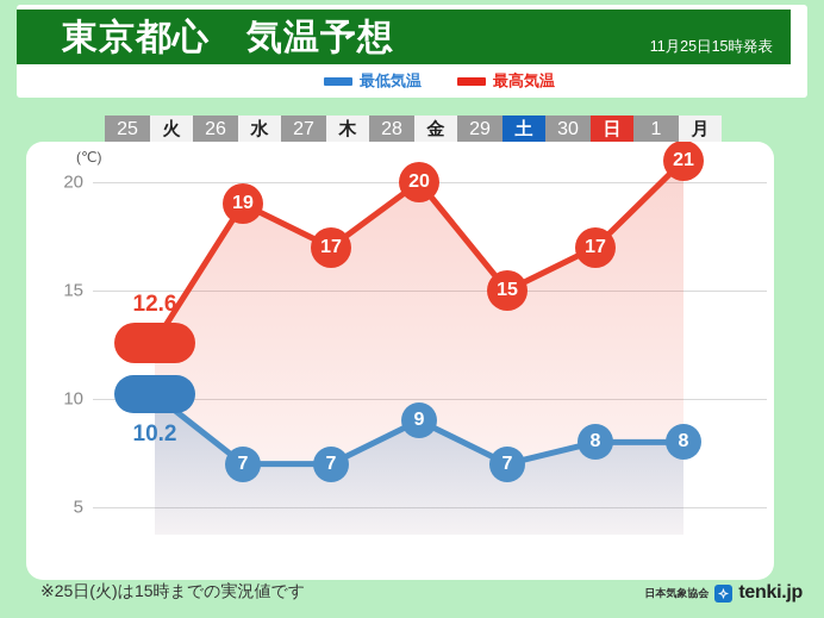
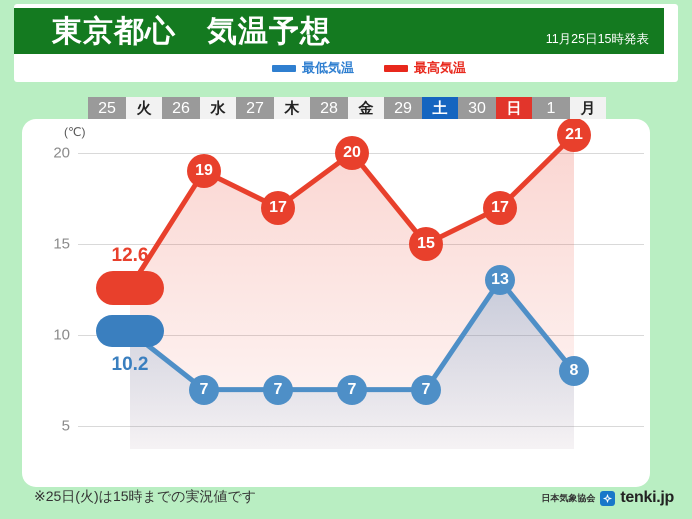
最低気温/28 金: 9 -> 7
最低気温/30 日: 8 -> 13
